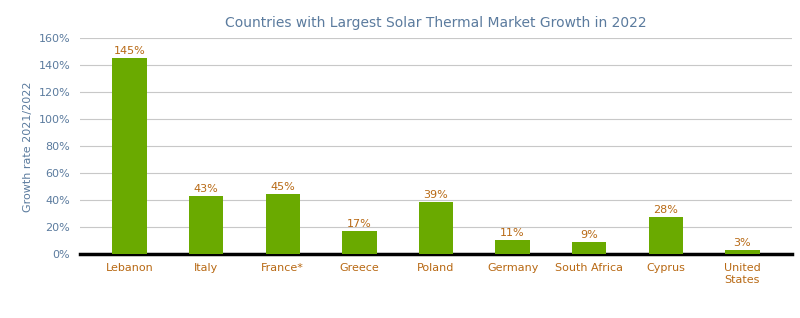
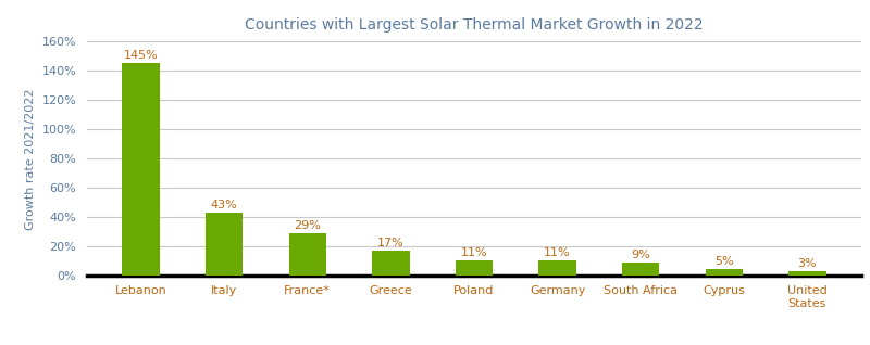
France*: 45% -> 29%
Poland: 39% -> 11%
Cyprus: 28% -> 5%
